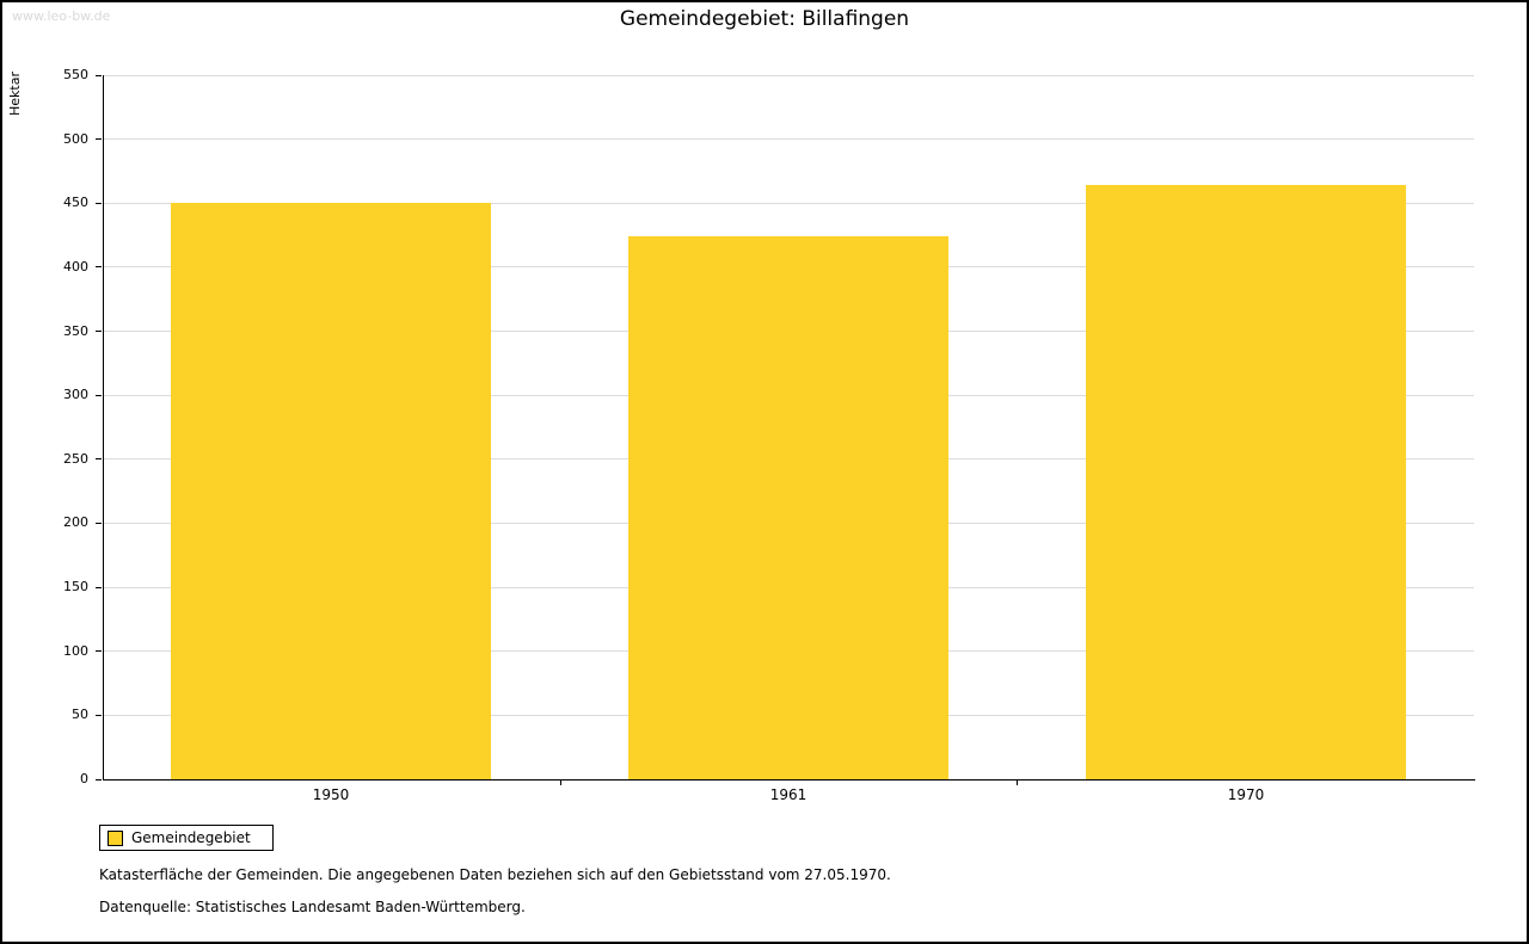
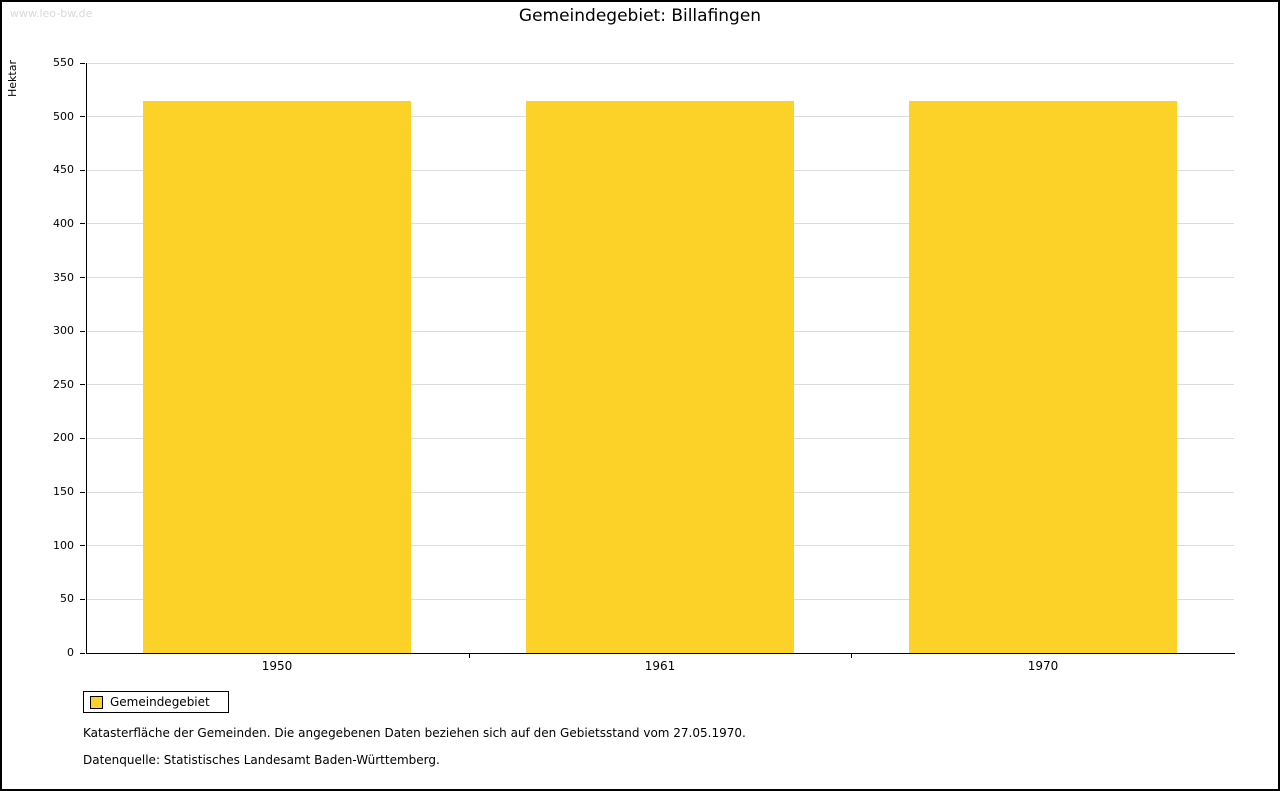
1950: 450 -> 515
1961: 424 -> 515
1970: 464 -> 515
